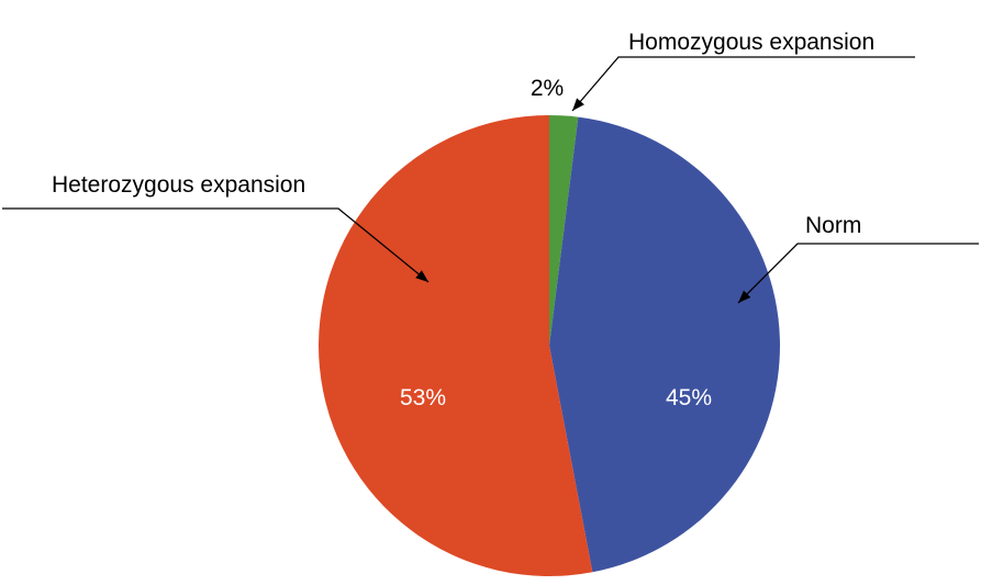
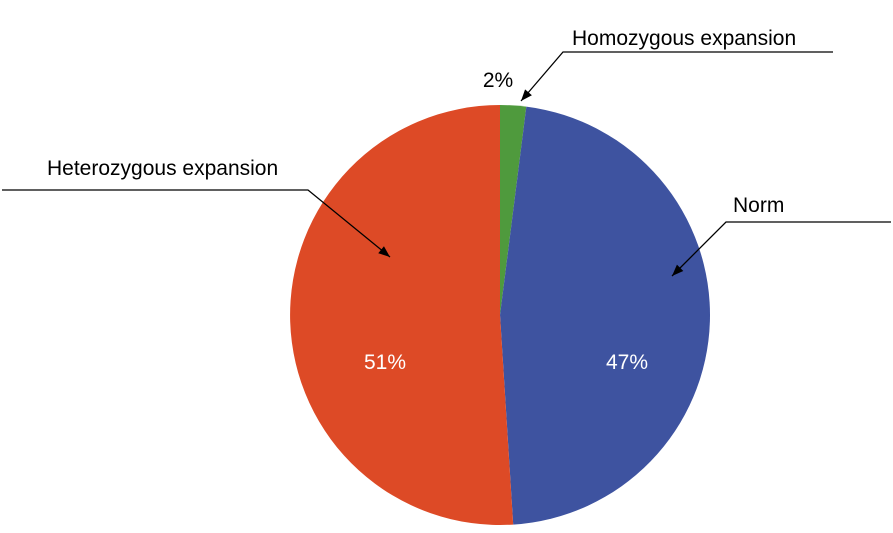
Norm: 45% -> 47%
Heterozygous expansion: 53% -> 51%
